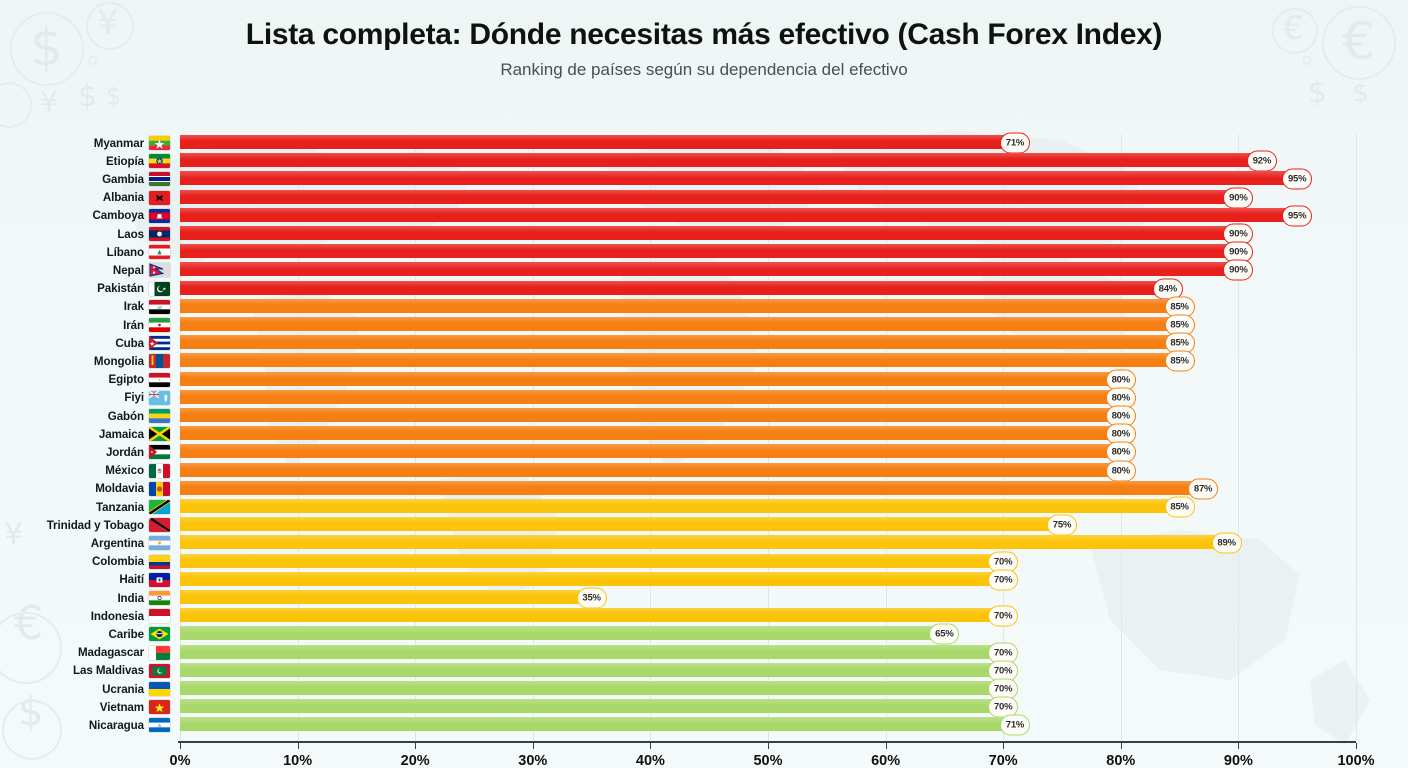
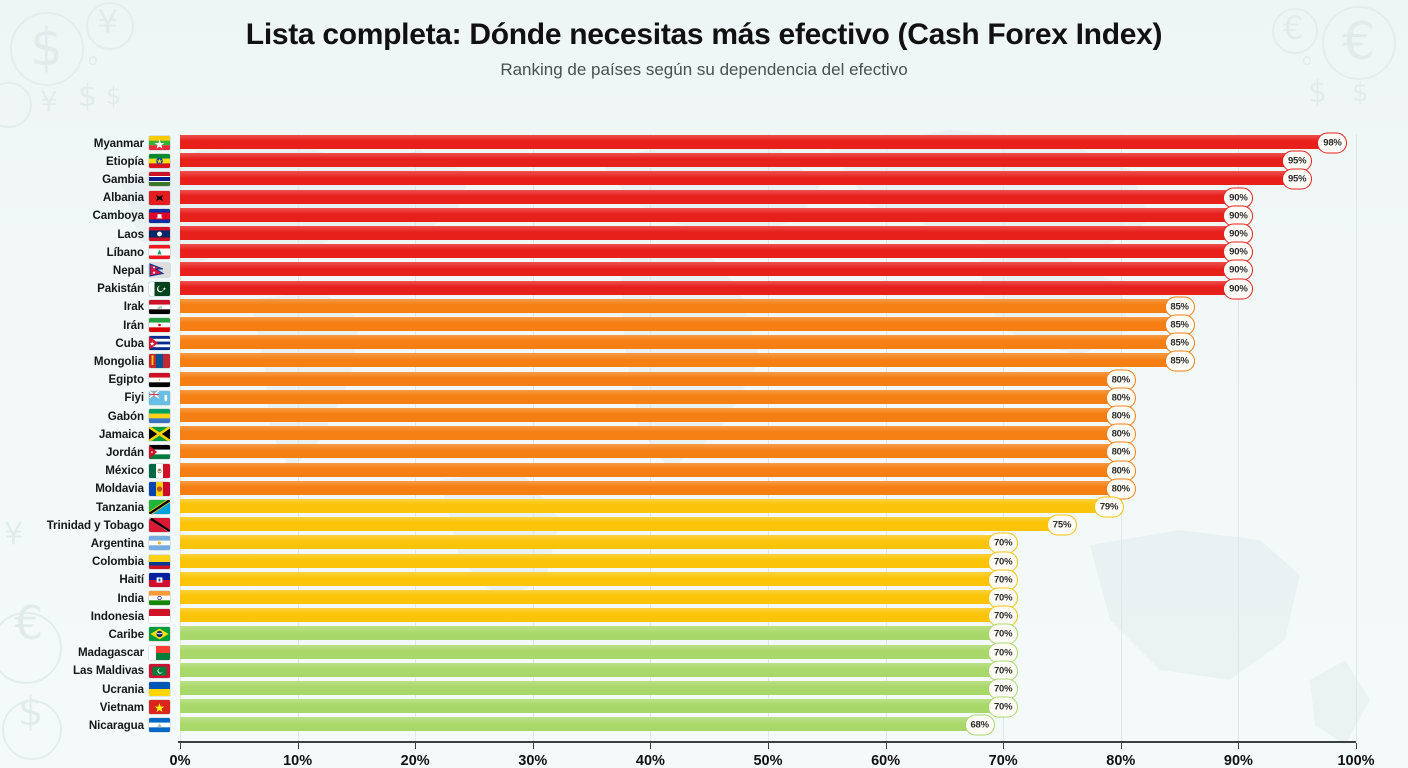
Myanmar: 71% -> 98%
Etiopía: 92% -> 95%
Camboya: 95% -> 90%
Pakistán: 84% -> 90%
Moldavia: 87% -> 80%
Tanzania: 85% -> 79%
Argentina: 89% -> 70%
India: 35% -> 70%
Caribe: 65% -> 70%
Nicaragua: 71% -> 68%
